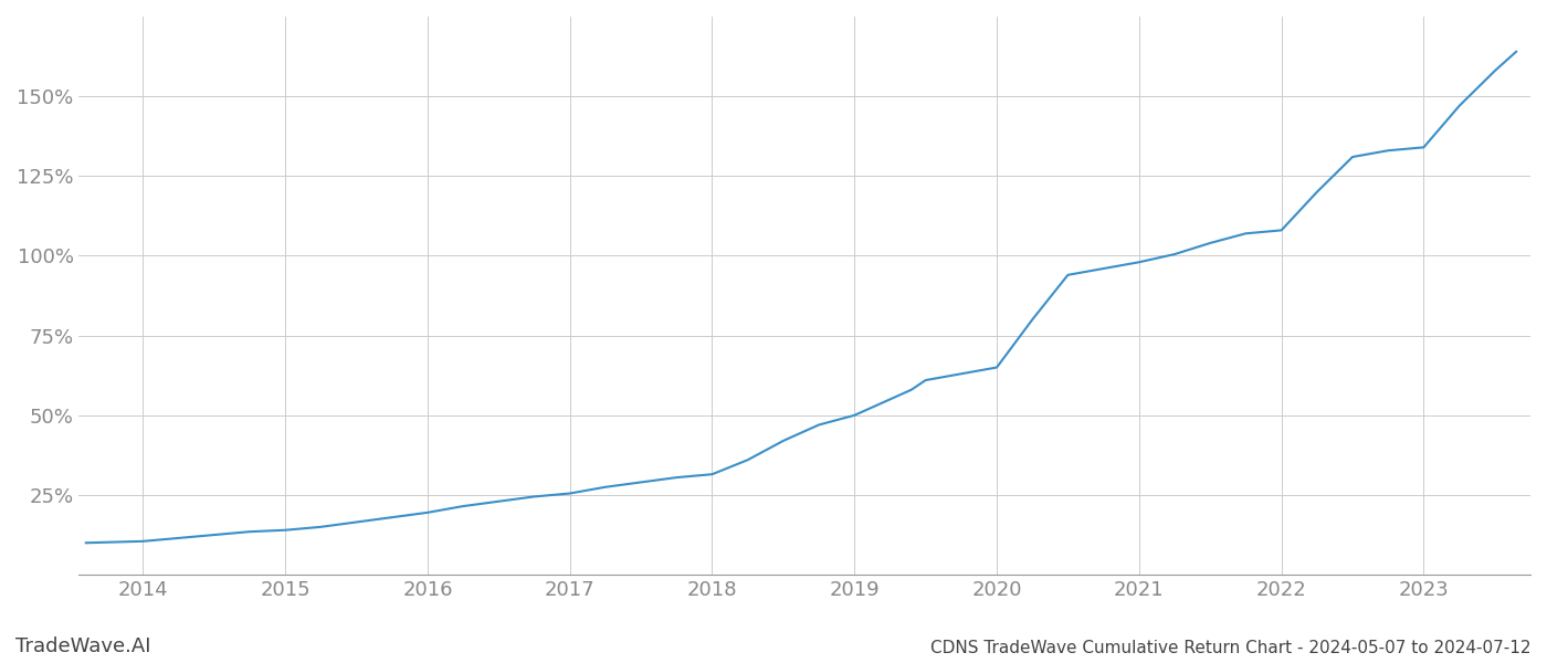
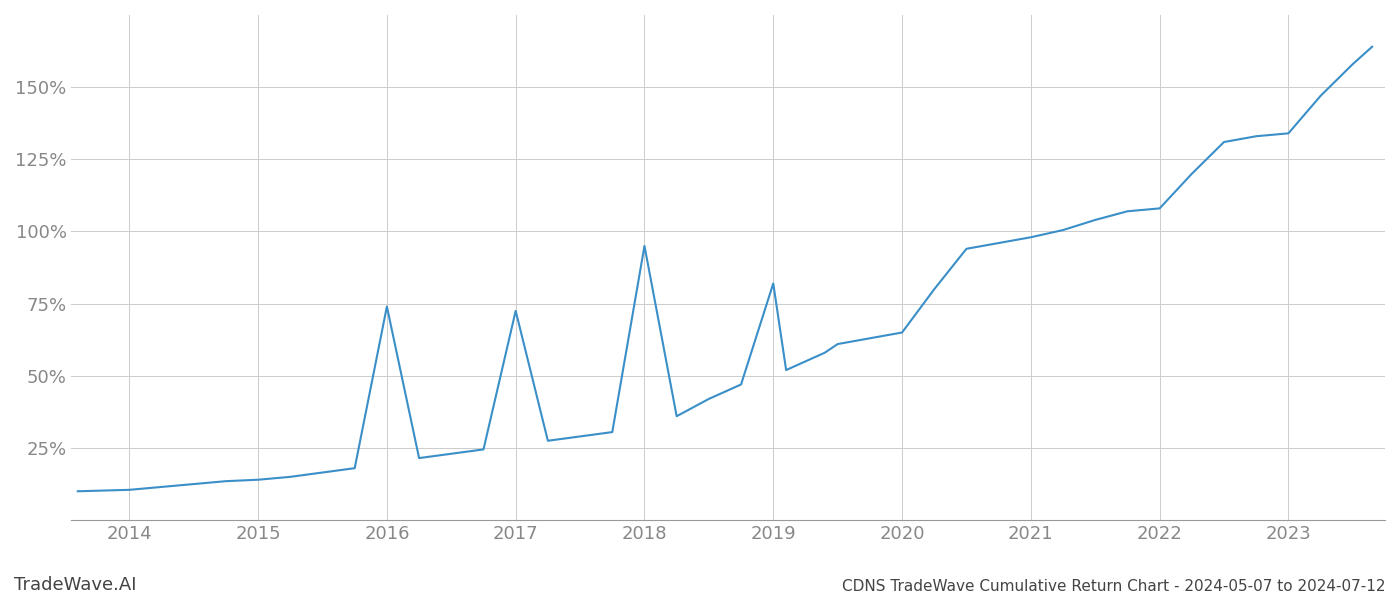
2016: 19.5% -> 74.0%
2017: 25.5% -> 72.5%
2018: 31.5% -> 95.0%
2019: 50.0% -> 82.0%
